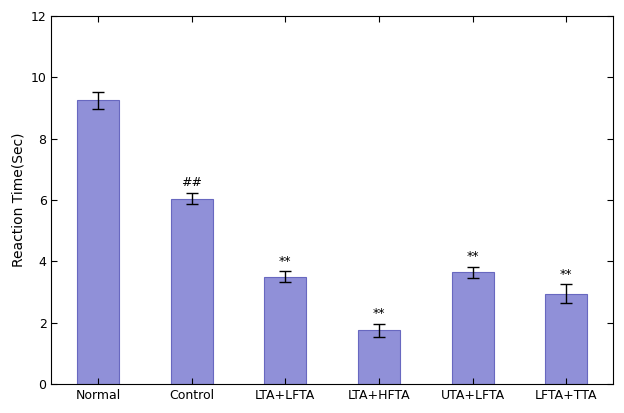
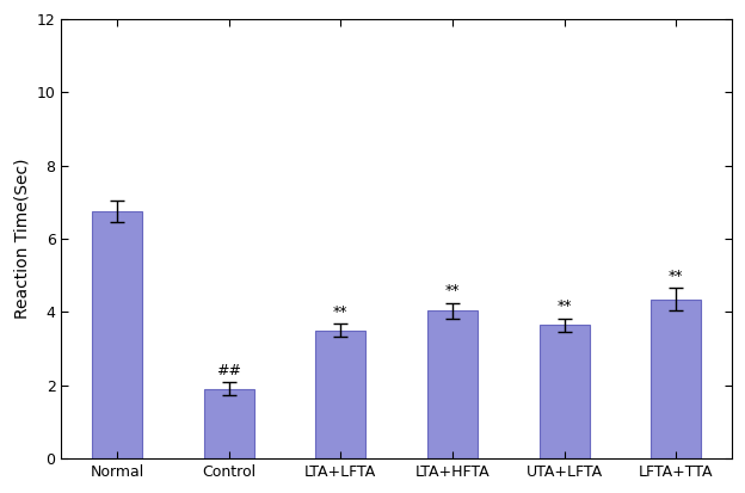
Normal: 9.25 -> 6.75
Control: 6.05 -> 1.90
LTA+HFTA: 1.75 -> 4.03
LFTA+TTA: 2.95 -> 4.35
